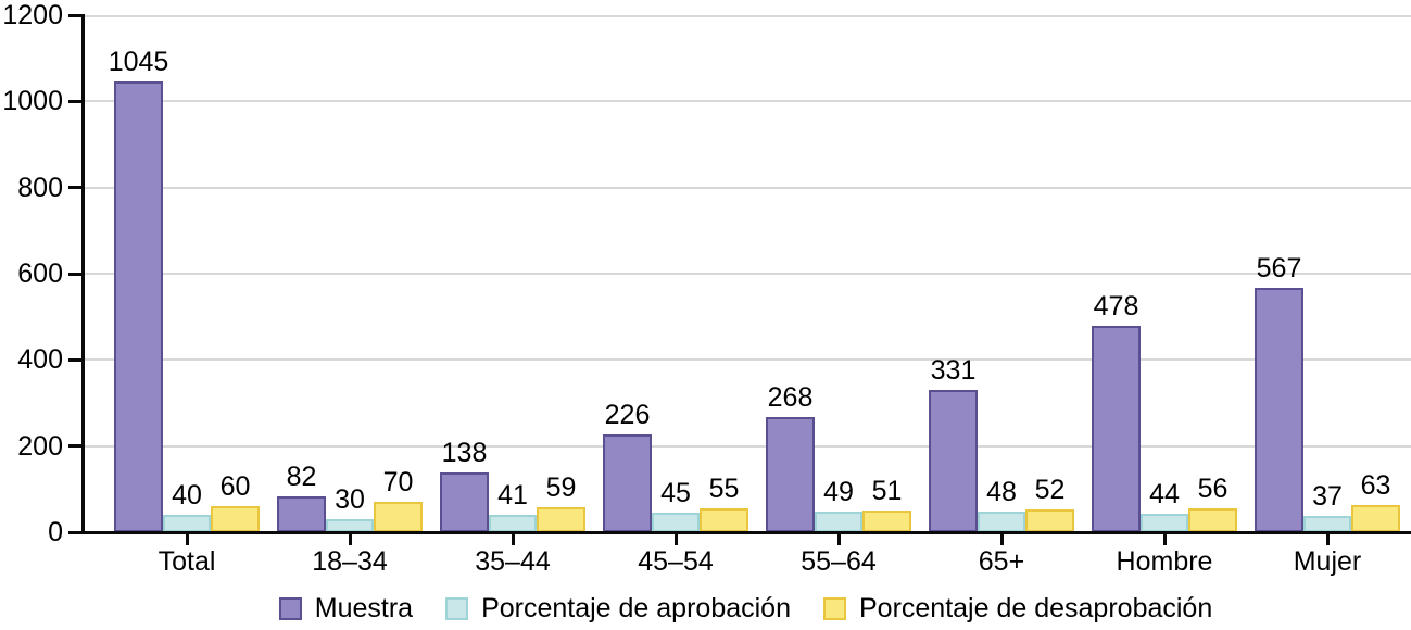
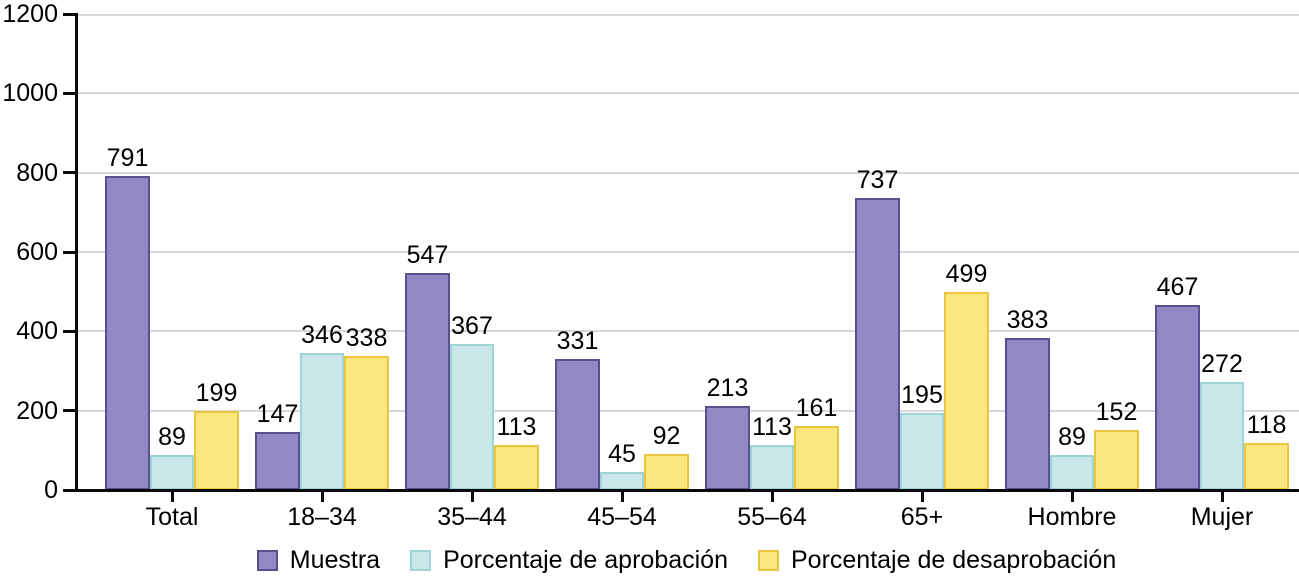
Muestra/Total: 1045 -> 791
Porcentaje de aprobación/Total: 40 -> 89
Porcentaje de desaprobación/Total: 60 -> 199
Muestra/18–34: 82 -> 147
Porcentaje de aprobación/18–34: 30 -> 346
Porcentaje de desaprobación/18–34: 70 -> 338
Muestra/35–44: 138 -> 547
Porcentaje de aprobación/35–44: 41 -> 367
Porcentaje de desaprobación/35–44: 59 -> 113
Muestra/45–54: 226 -> 331
Porcentaje de desaprobación/45–54: 55 -> 92
Muestra/55–64: 268 -> 213
Porcentaje de aprobación/55–64: 49 -> 113
Porcentaje de desaprobación/55–64: 51 -> 161
Muestra/65+: 331 -> 737
Porcentaje de aprobación/65+: 48 -> 195
Porcentaje de desaprobación/65+: 52 -> 499
Muestra/Hombre: 478 -> 383
Porcentaje de aprobación/Hombre: 44 -> 89
Porcentaje de desaprobación/Hombre: 56 -> 152
Muestra/Mujer: 567 -> 467
Porcentaje de aprobación/Mujer: 37 -> 272
Porcentaje de desaprobación/Mujer: 63 -> 118
